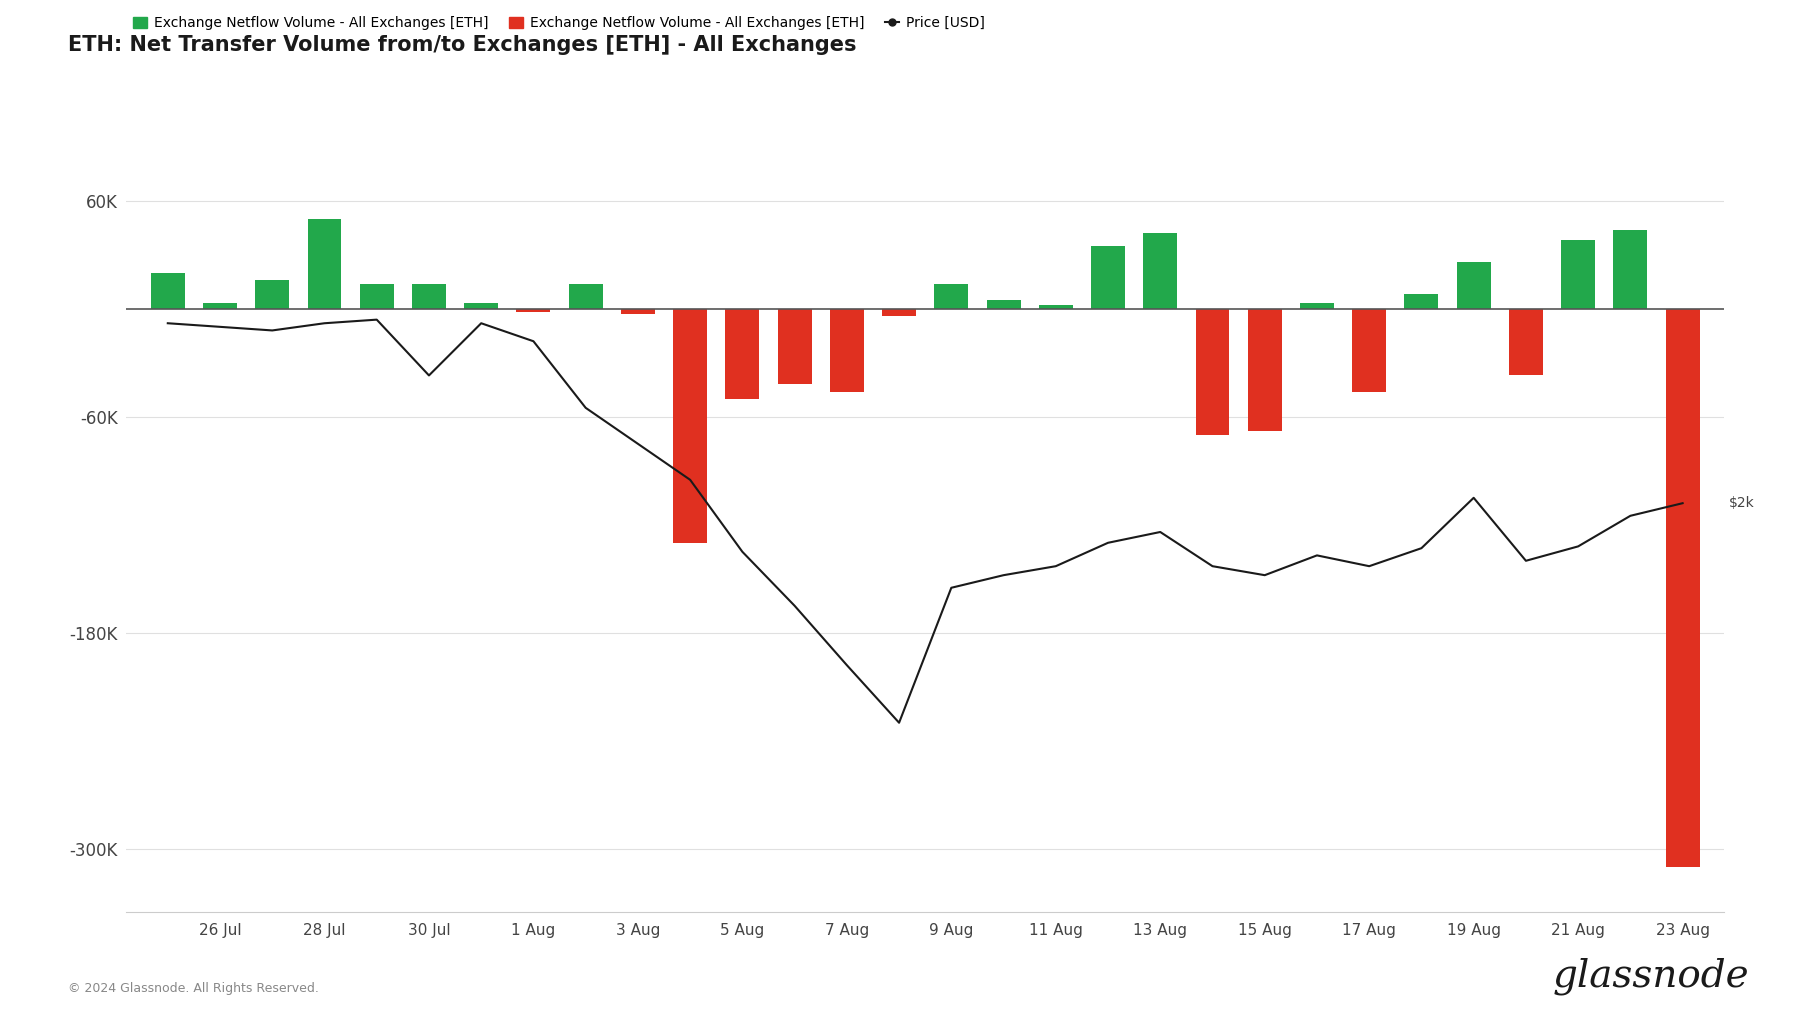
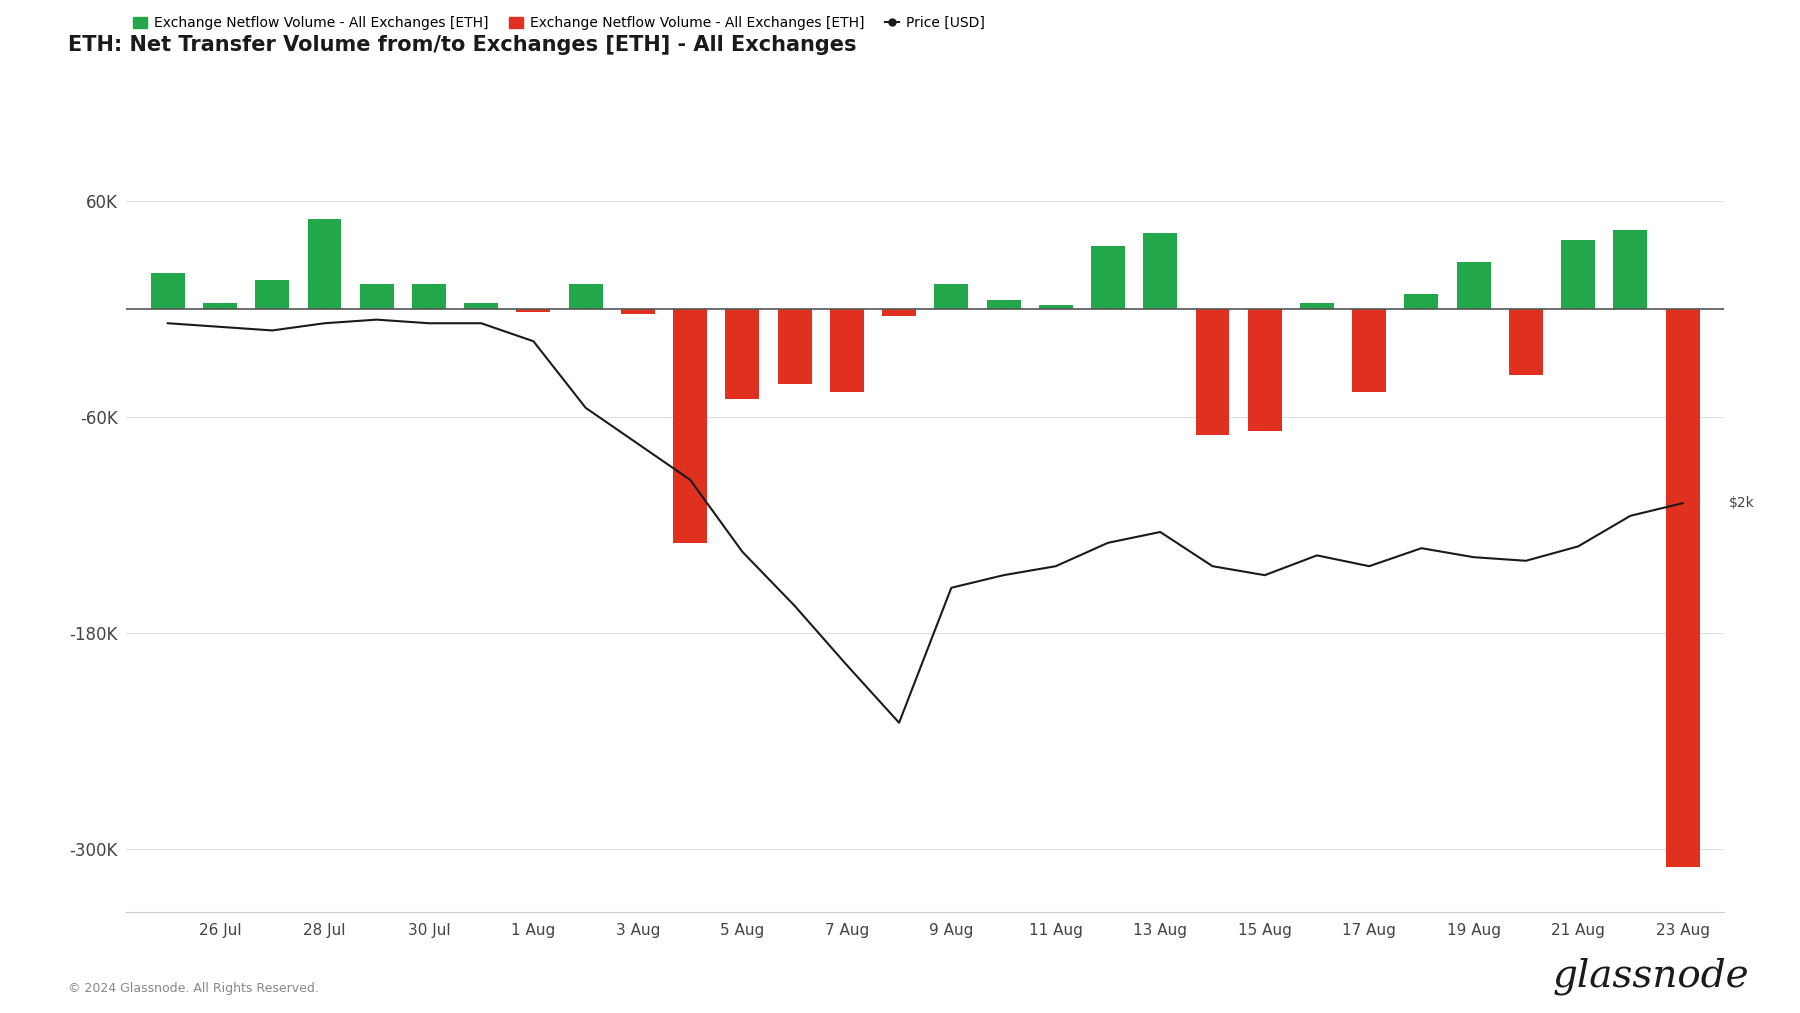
Price [USD]/30 Jul: -37K -> -8K
Price [USD]/19 Aug: -105K -> -138K
